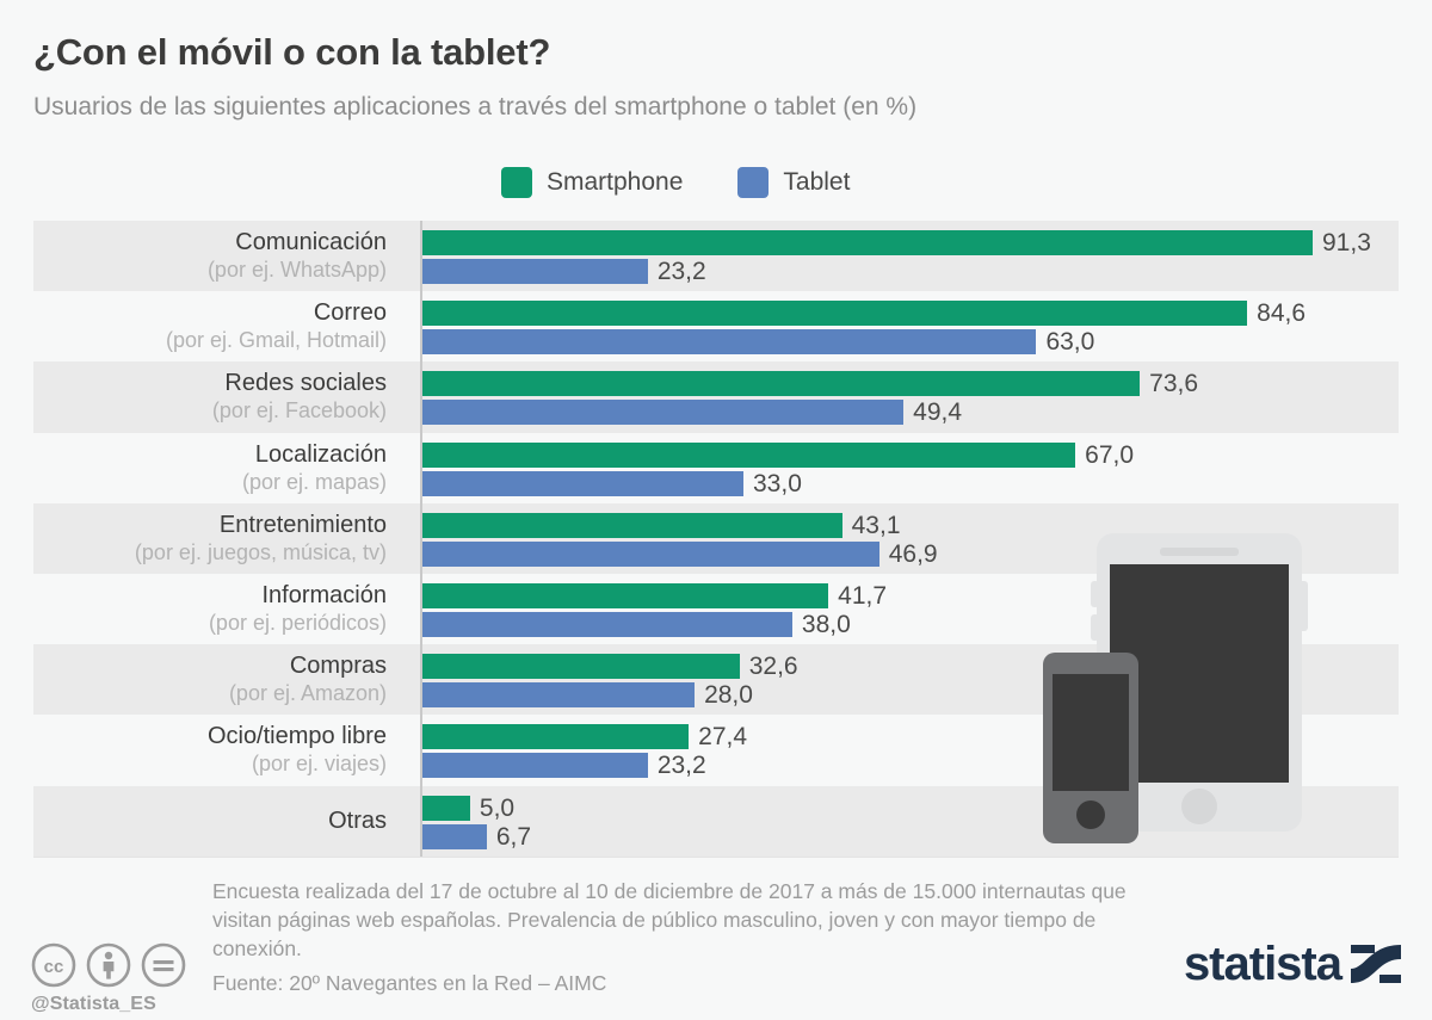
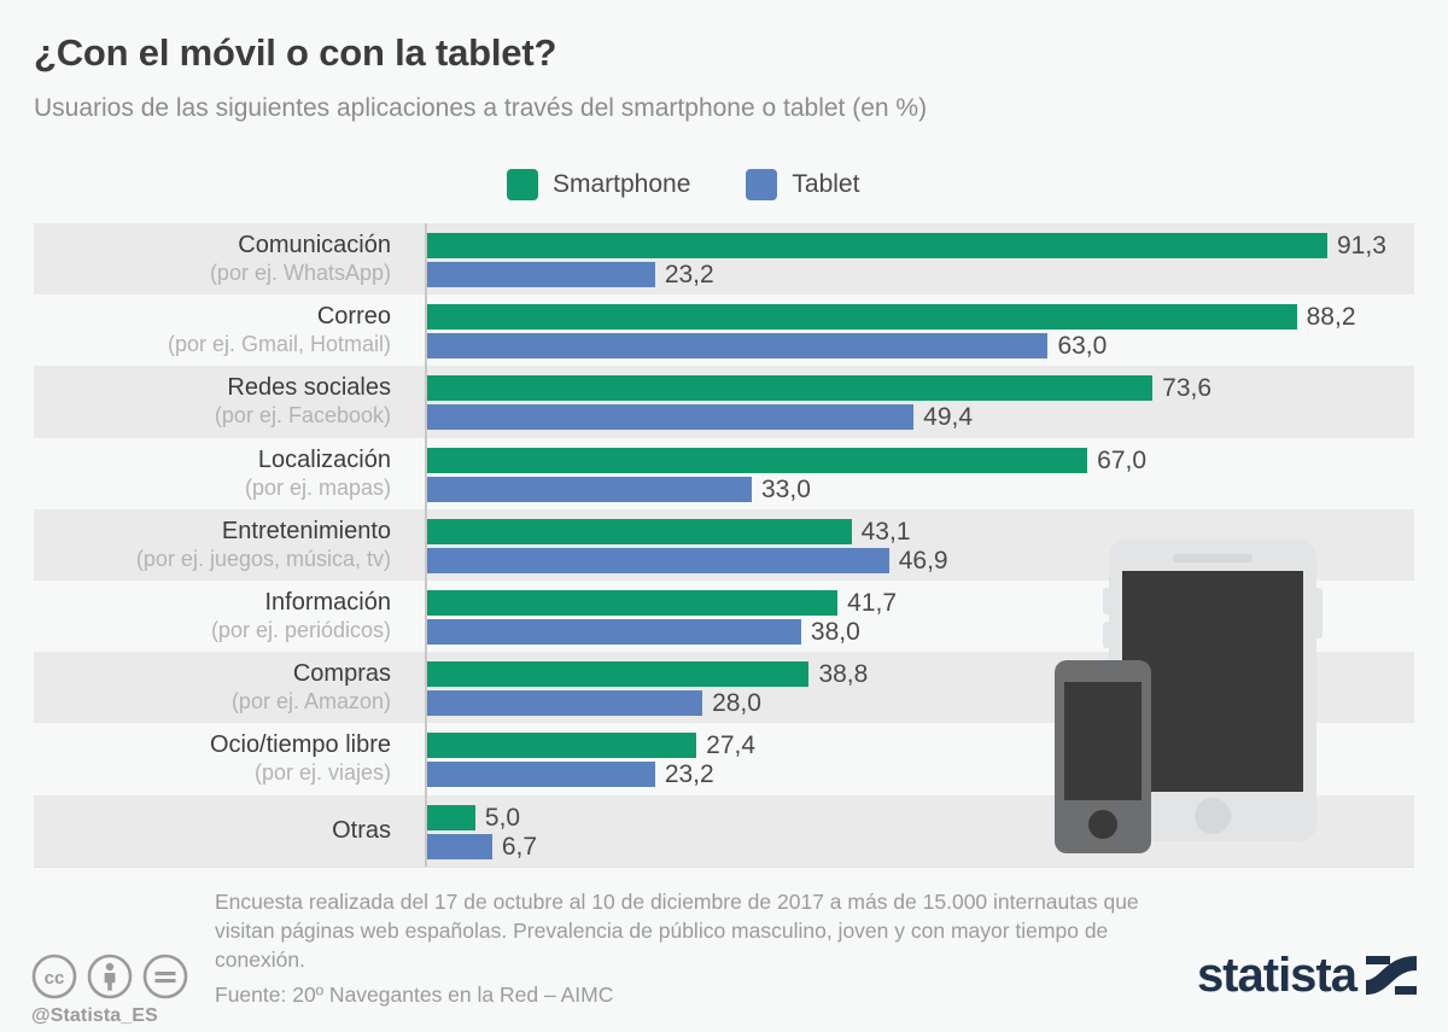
Smartphone/Correo: 84,6 -> 88,2
Smartphone/Compras: 32,6 -> 38,8
